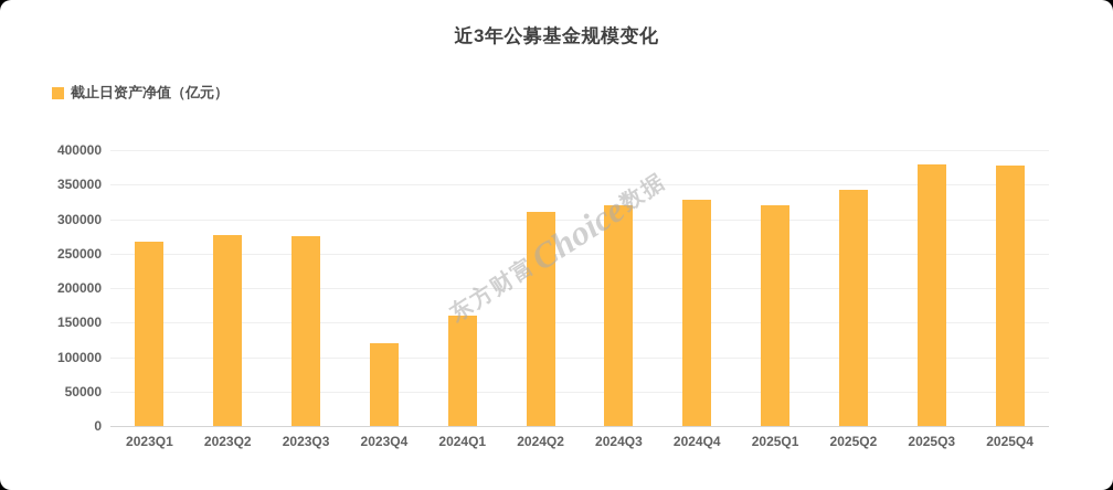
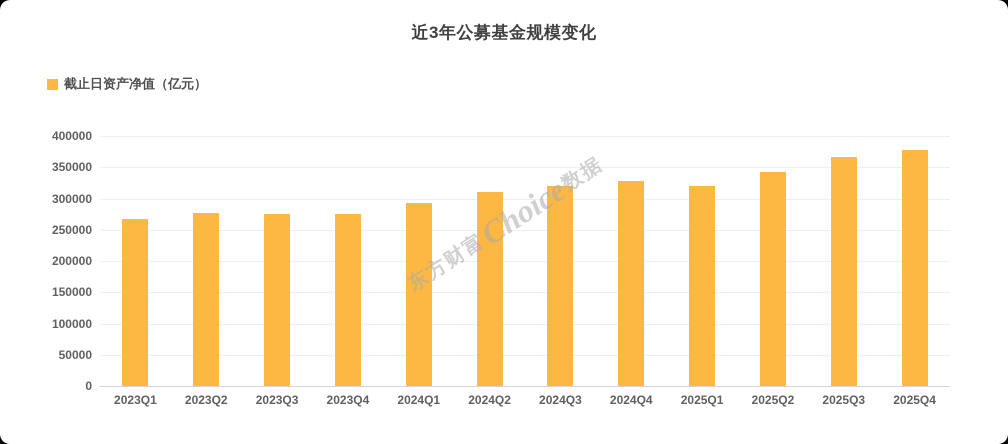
2023Q4: 120000 -> 280000
2024Q1: 160000 -> 290000
2025Q3: 380000 -> 370000
